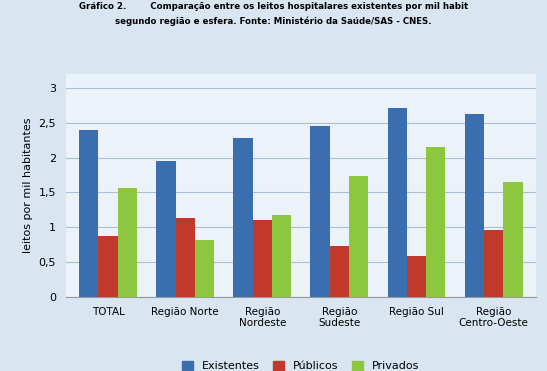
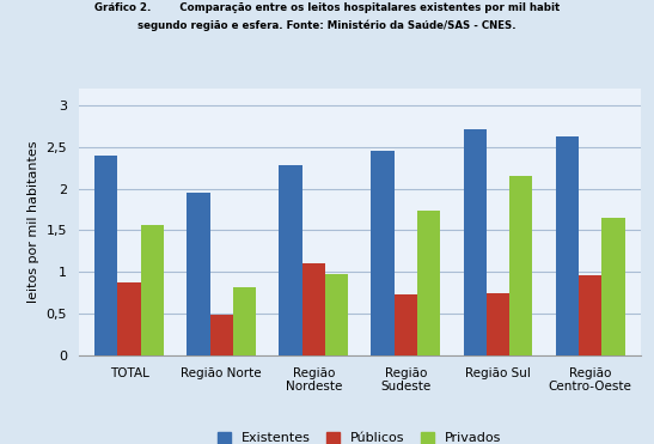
Públicos/Região Norte: 1,13 -> 0,48
Privados/Região Nordeste: 1,18 -> 0,98
Públicos/Região Sul: 0,58 -> 0,74
